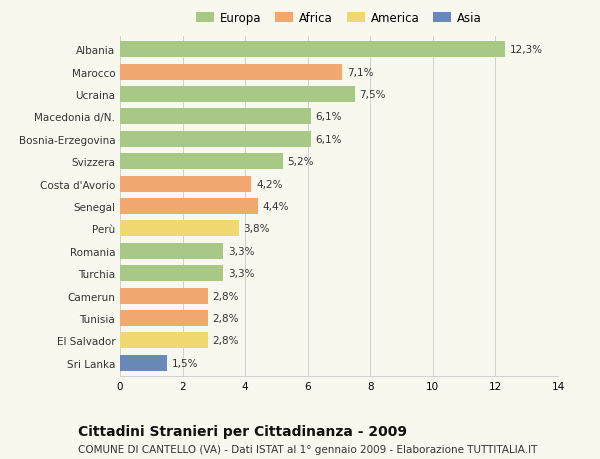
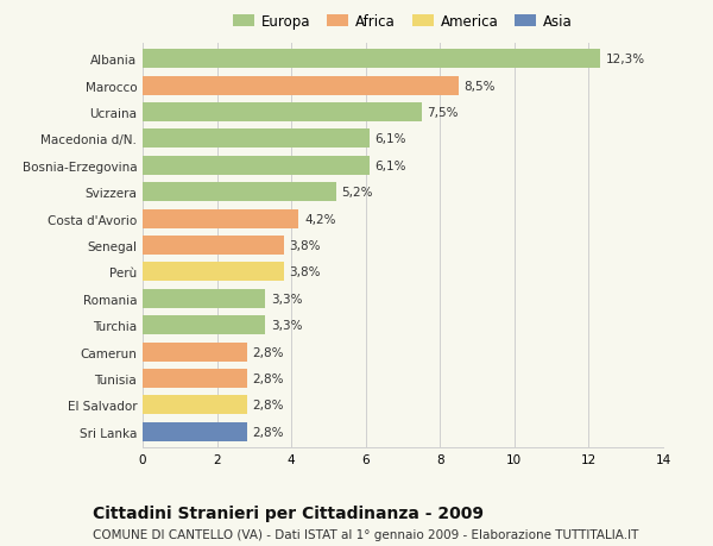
Marocco: 7,1% -> 8,5%
Senegal: 4,4% -> 3,8%
Sri Lanka: 1,5% -> 2,8%
